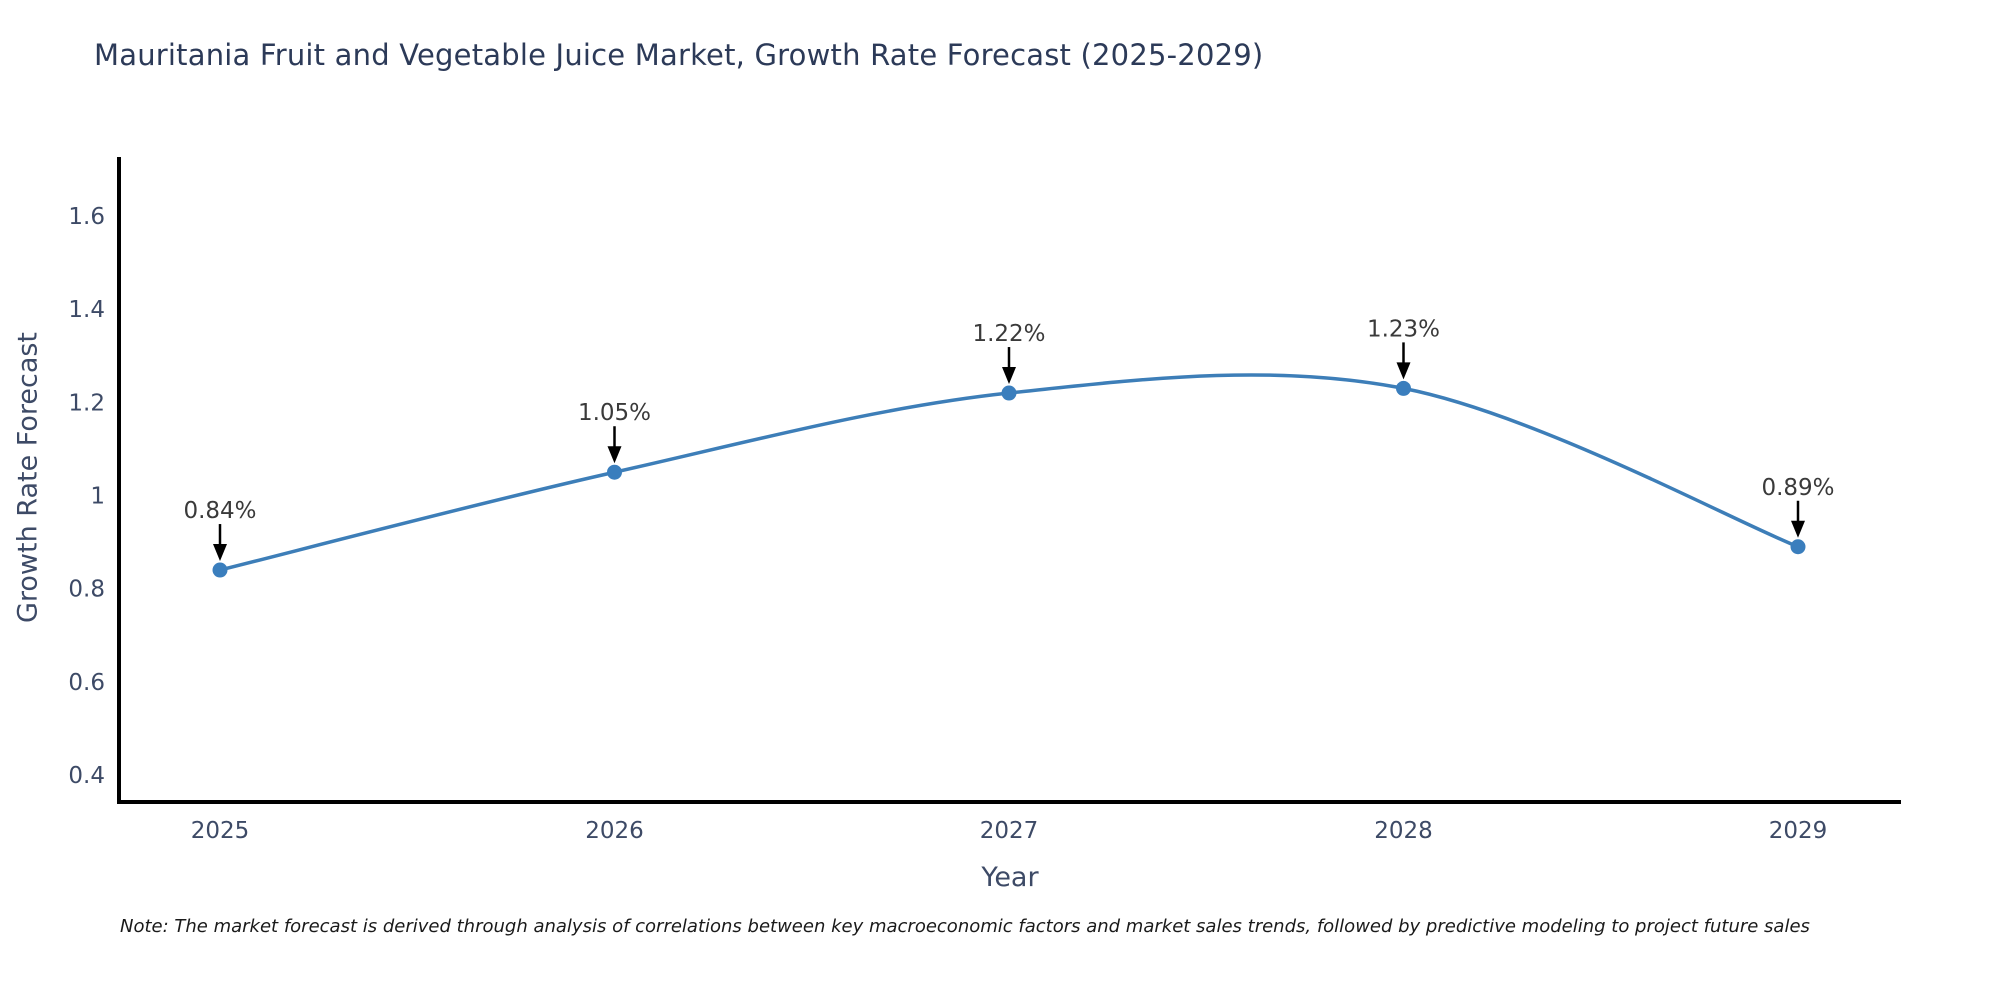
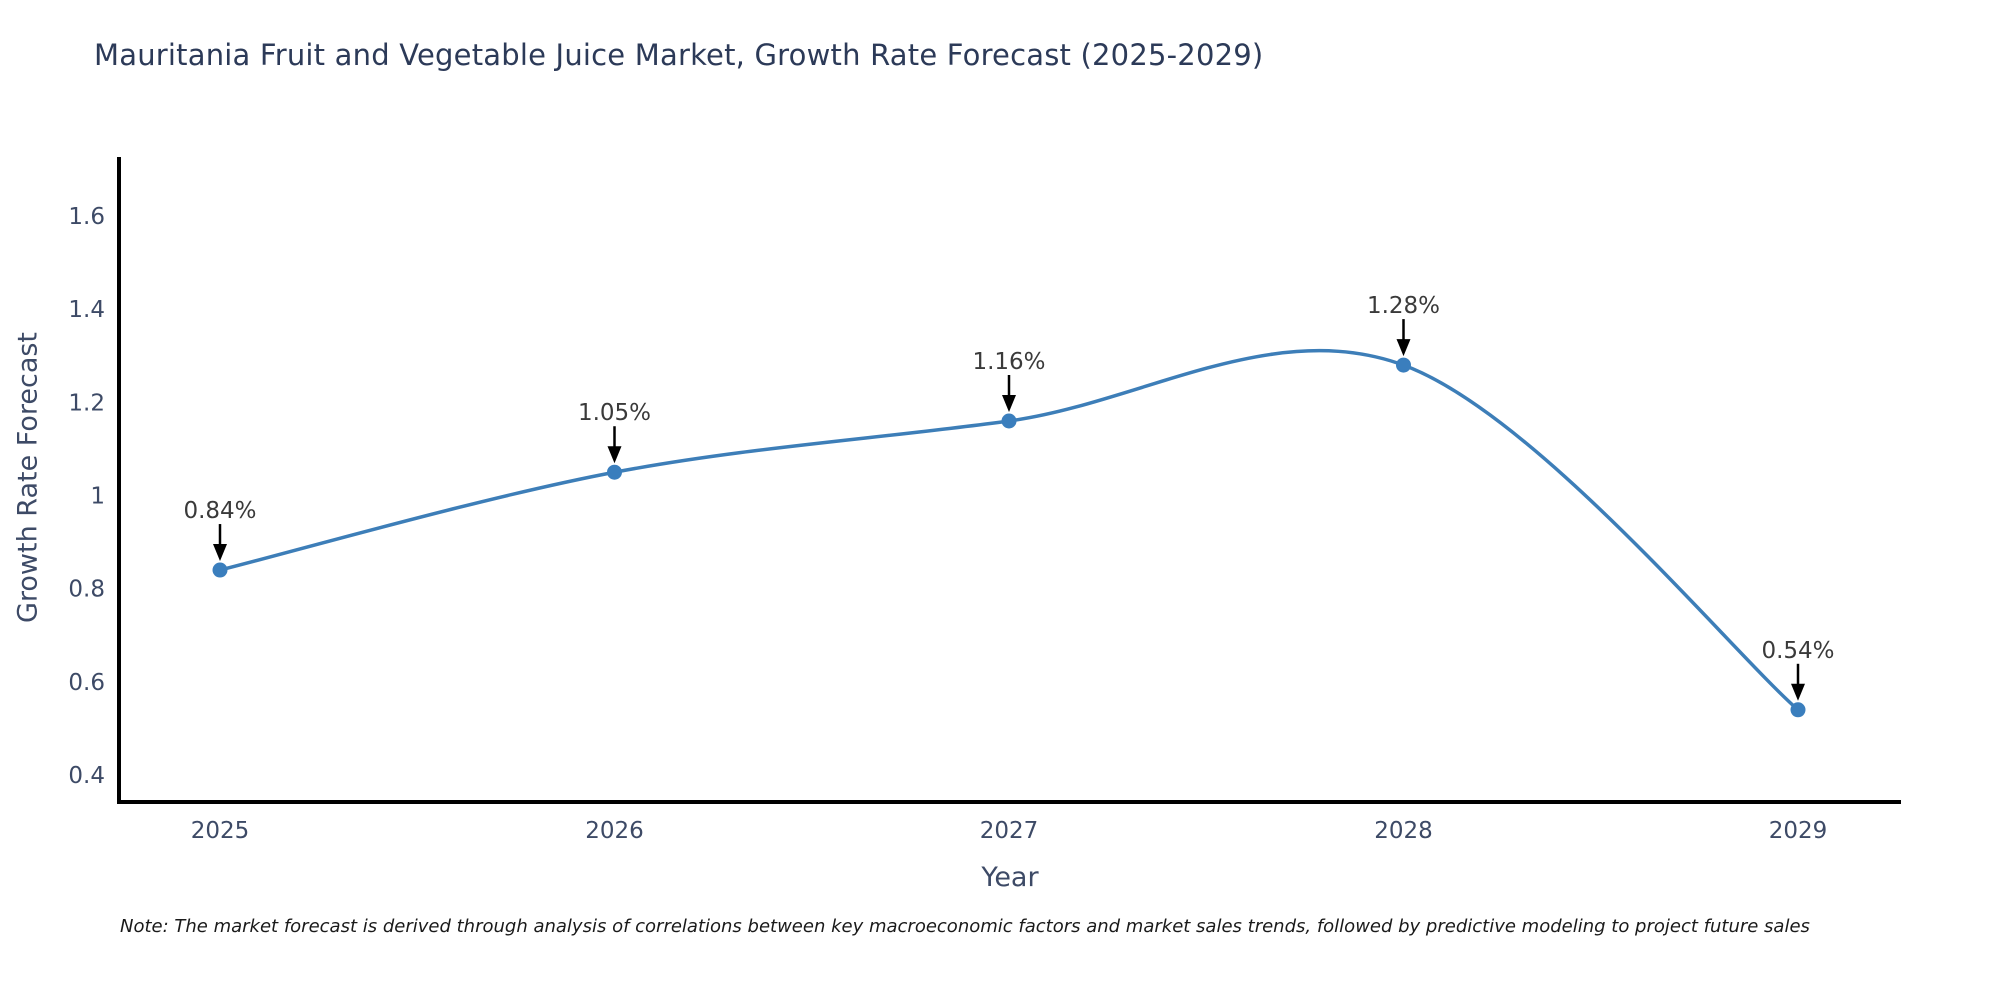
2027: 1.22% -> 1.16%
2028: 1.23% -> 1.28%
2029: 0.89% -> 0.54%
